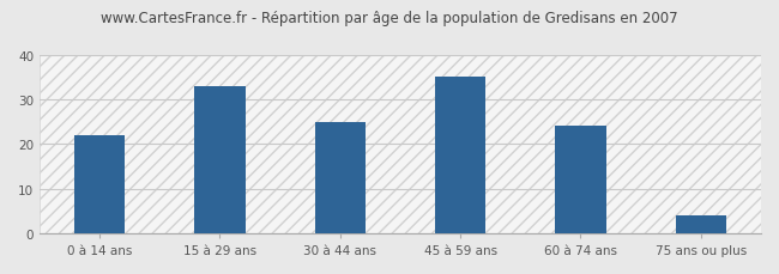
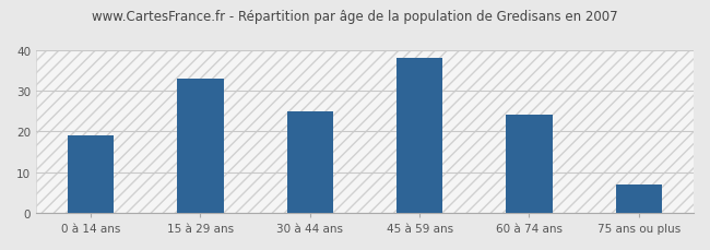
0 à 14 ans: 22 -> 19
45 à 59 ans: 35 -> 38
75 ans ou plus: 4 -> 7
